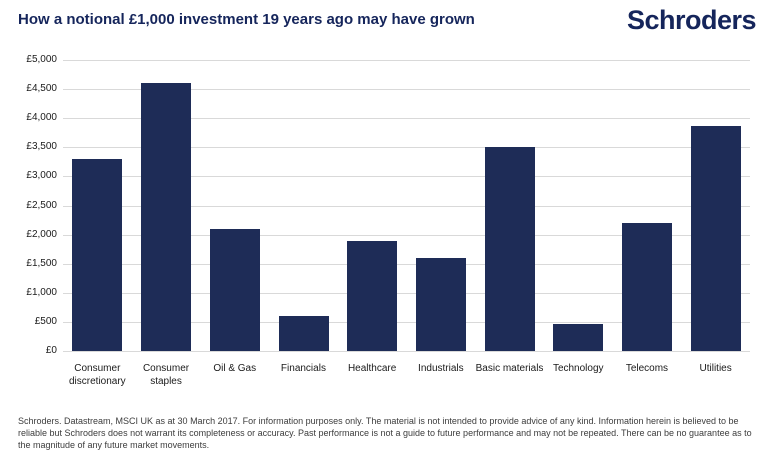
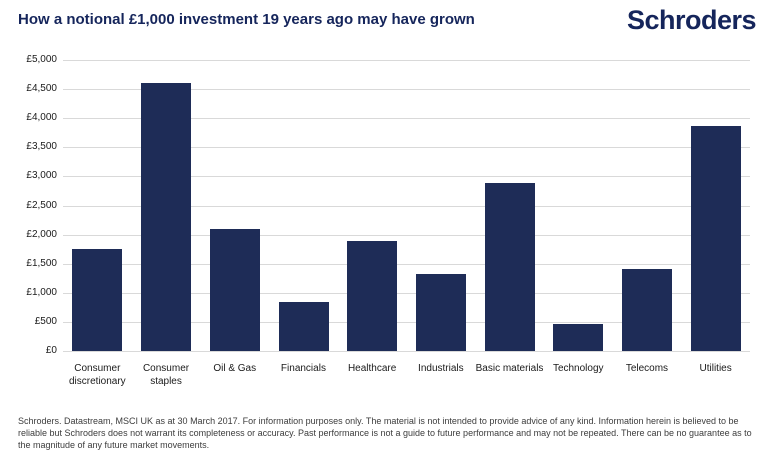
Consumer discretionary: £3300 -> £1800
Financials: £600 -> £800
Industrials: £1600 -> £1300
Basic materials: £3500 -> £2900
Telecoms: £2200 -> £1400
